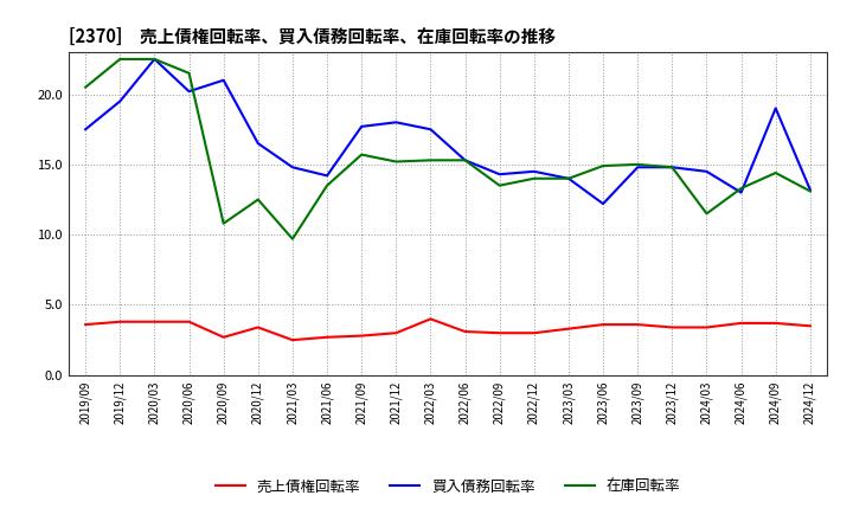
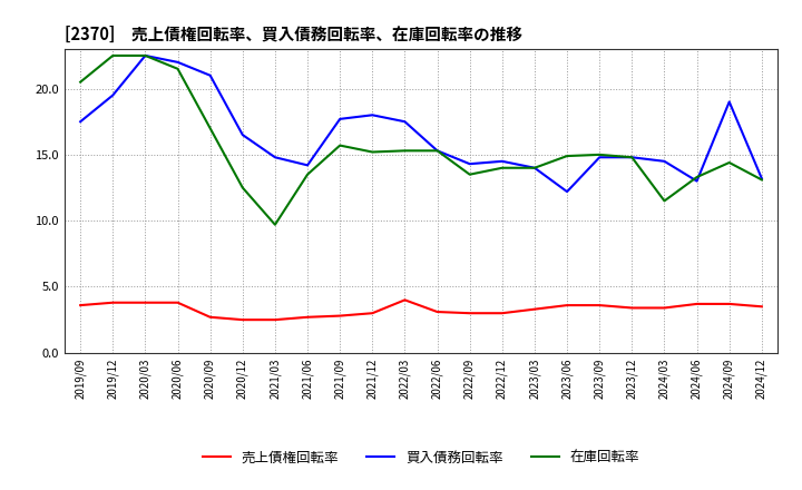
買入債務回転率/2020/06: 20.2 -> 22.0
在庫回転率/2020/09: 10.8 -> 17.0
売上債権回転率/2020/12: 3.4 -> 2.5
